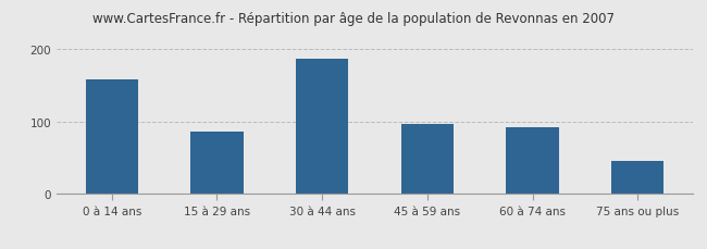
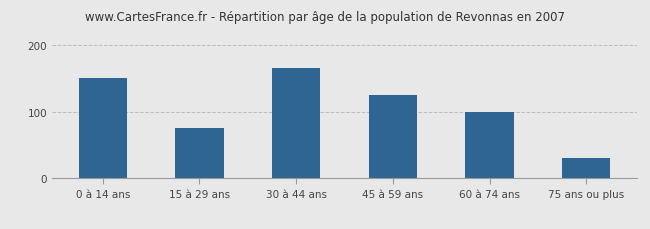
0 à 14 ans: 158 -> 150
15 à 29 ans: 86 -> 75
30 à 44 ans: 186 -> 165
45 à 59 ans: 96 -> 125
60 à 74 ans: 92 -> 100
75 ans ou plus: 46 -> 30
